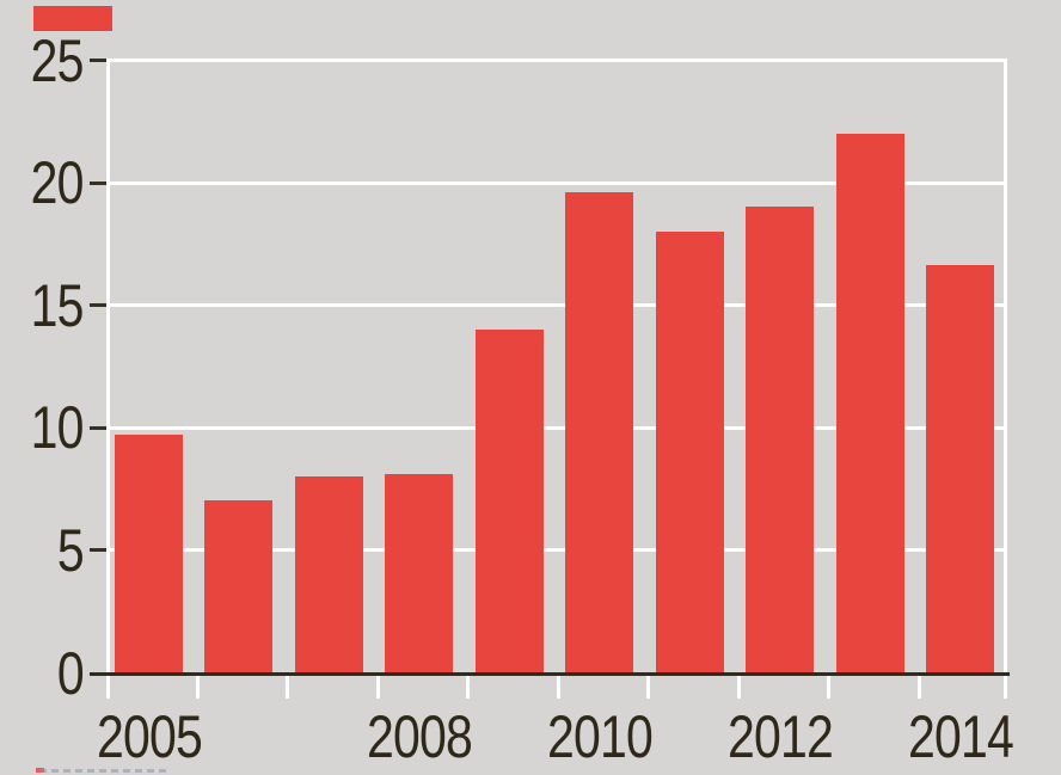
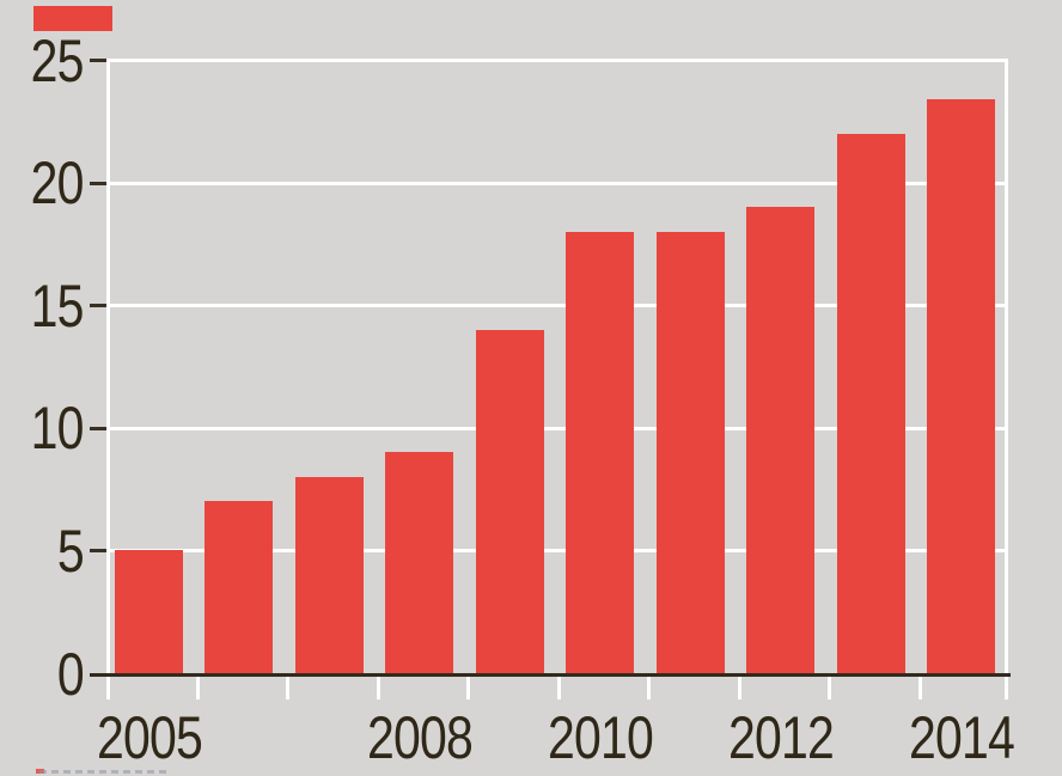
2005: 9.7 -> 5.0
2008: 8.1 -> 9.0
2010: 19.6 -> 18.0
2014: 16.6 -> 23.4
